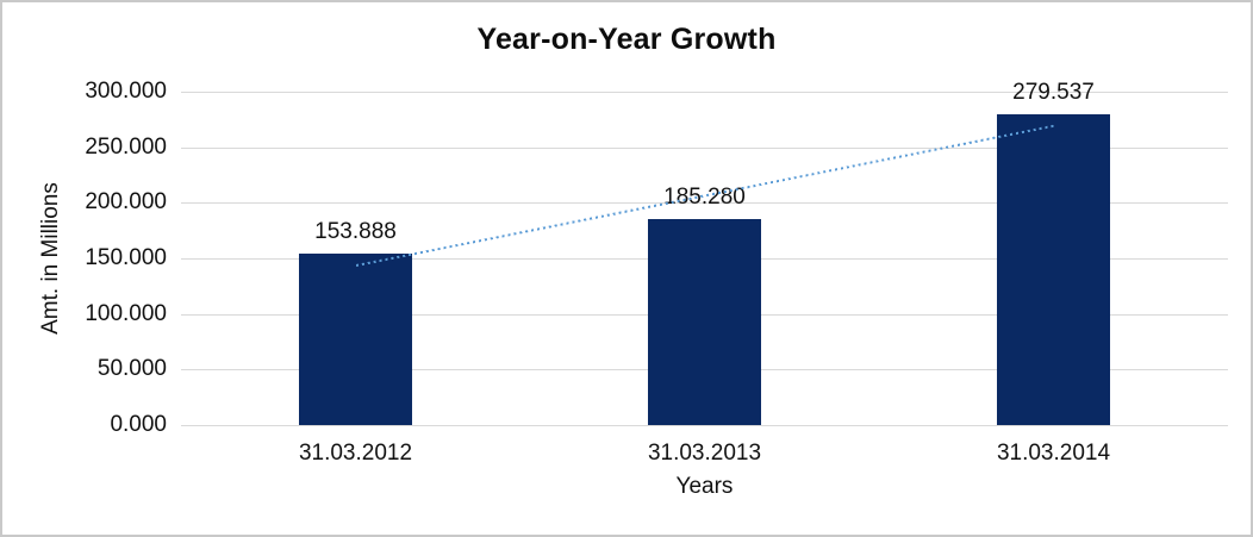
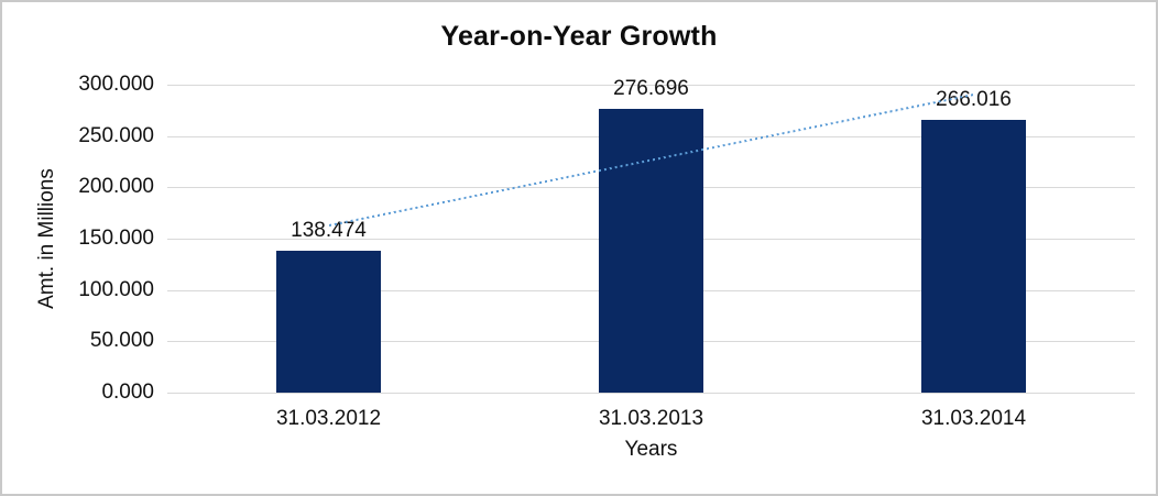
31.03.2012: 153.888 -> 138.474
31.03.2013: 185.280 -> 276.696
31.03.2014: 279.537 -> 266.016
